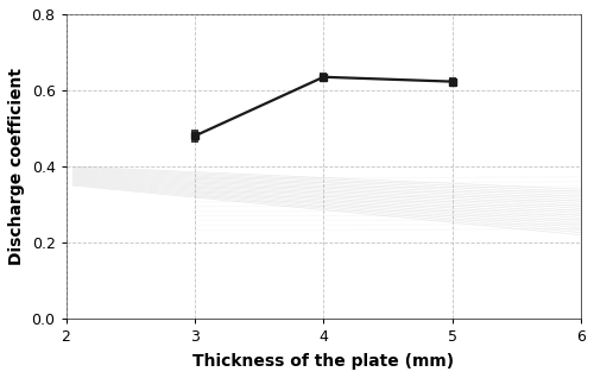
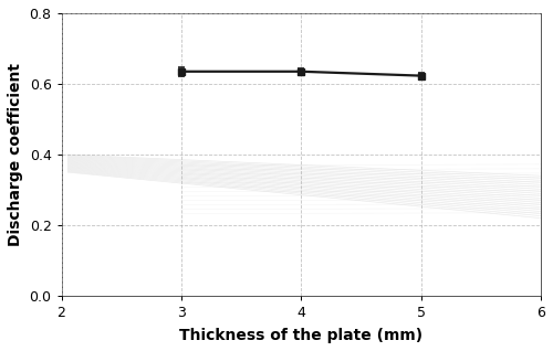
3: 0.480 -> 0.635
